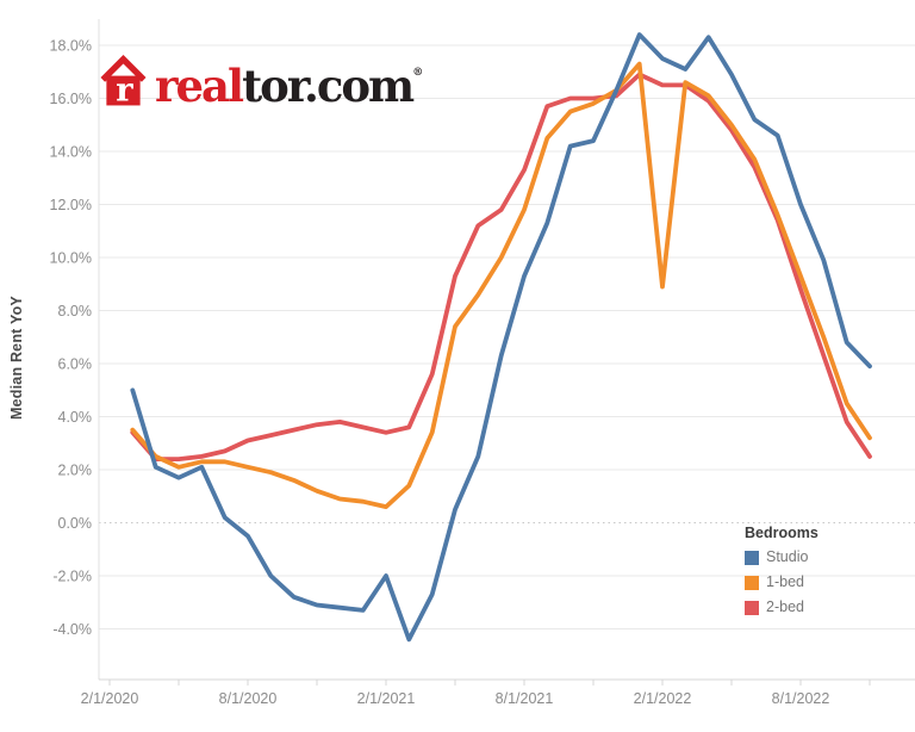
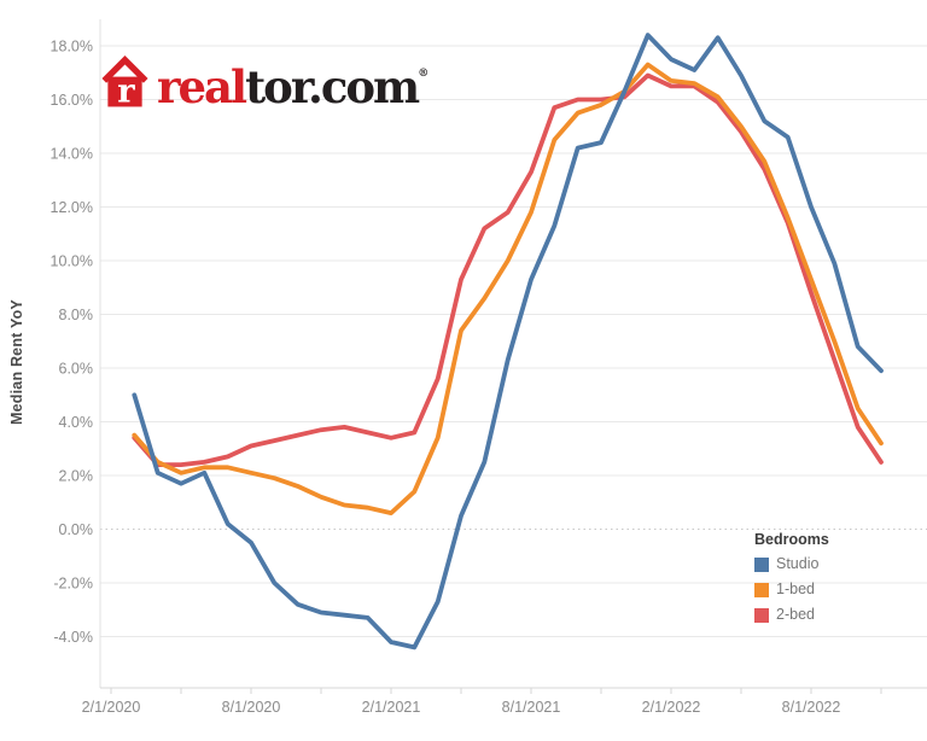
Studio/2/1/2021: -2.0% -> -4.2%
1-bed/2/1/2022: 8.9% -> 16.7%
